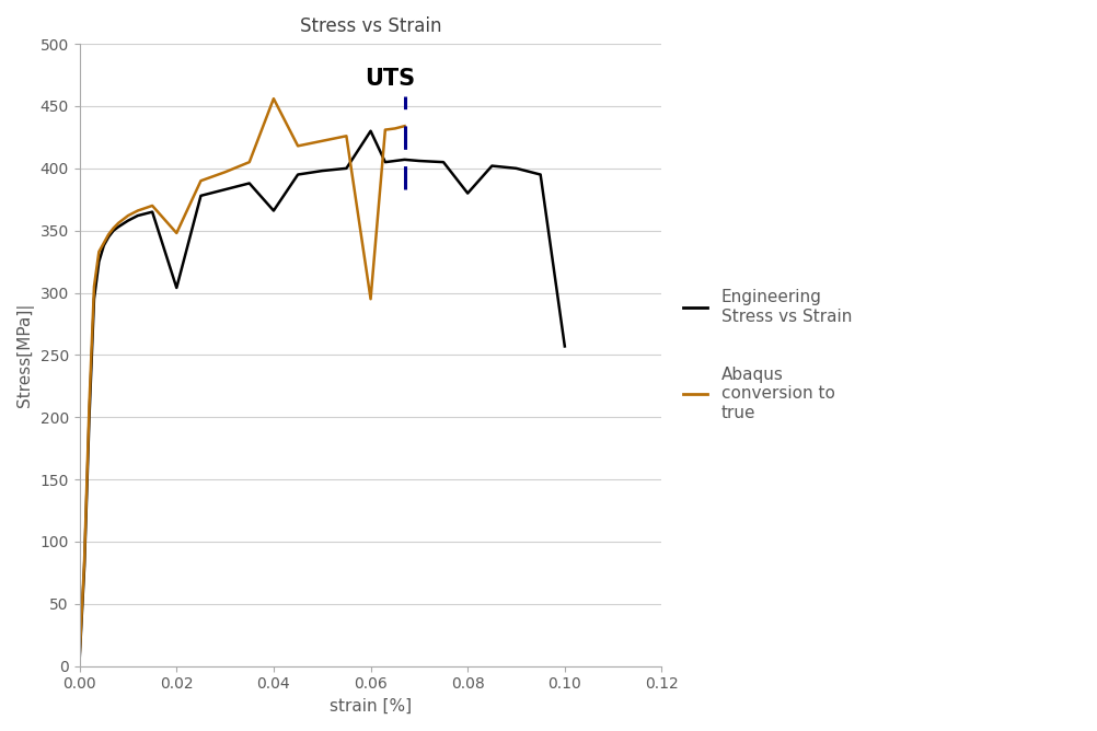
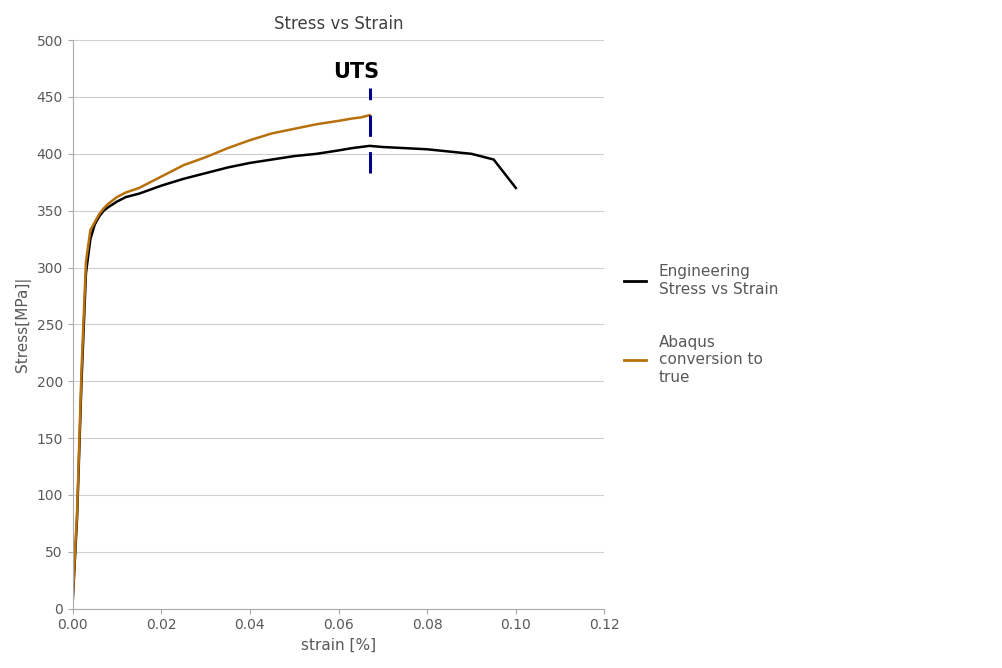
Engineering Stress vs Strain/0.02: 304 -> 372
Abaqus conversion to true/0.02: 348 -> 380
Engineering Stress vs Strain/0.04: 366 -> 392
Abaqus conversion to true/0.04: 456 -> 412
Engineering Stress vs Strain/0.06: 430 -> 403
Abaqus conversion to true/0.06: 295 -> 429
Engineering Stress vs Strain/0.08: 380 -> 404
Engineering Stress vs Strain/0.10: 257 -> 370
